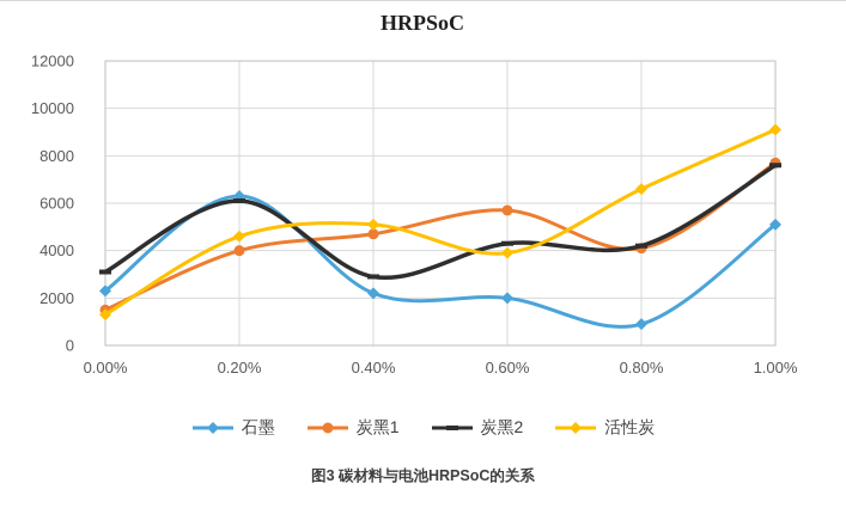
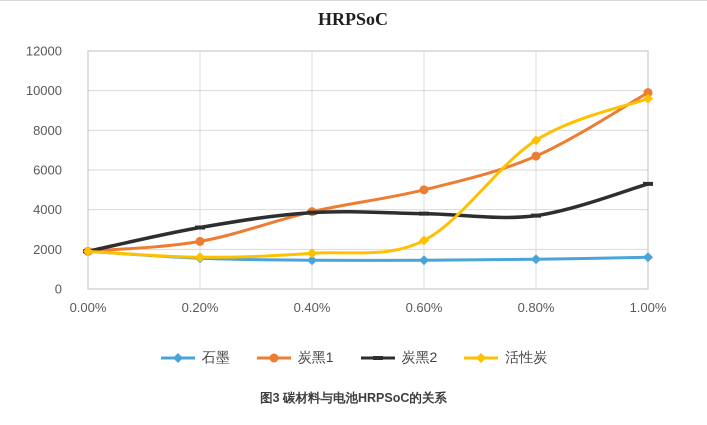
石墨/0.00%: 2300 -> 1900
炭黑1/0.00%: 1500 -> 1900
炭黑2/0.00%: 3100 -> 1900
活性炭/0.00%: 1300 -> 1900
石墨/0.20%: 6300 -> 1600
炭黑1/0.20%: 4000 -> 2400
炭黑2/0.20%: 6100 -> 3100
活性炭/0.20%: 4600 -> 1600
石墨/0.40%: 2200 -> 1400
炭黑1/0.40%: 4700 -> 3900
炭黑2/0.40%: 2900 -> 3800
活性炭/0.40%: 5100 -> 1800
石墨/0.60%: 2000 -> 1400
炭黑1/0.60%: 5700 -> 5000
炭黑2/0.60%: 4300 -> 3800
活性炭/0.60%: 3900 -> 2400
石墨/0.80%: 900 -> 1500
炭黑1/0.80%: 4100 -> 6700
炭黑2/0.80%: 4200 -> 3700
活性炭/0.80%: 6600 -> 7500
石墨/1.00%: 5100 -> 1600
炭黑1/1.00%: 7700 -> 9900
炭黑2/1.00%: 7600 -> 5300
活性炭/1.00%: 9100 -> 9600
